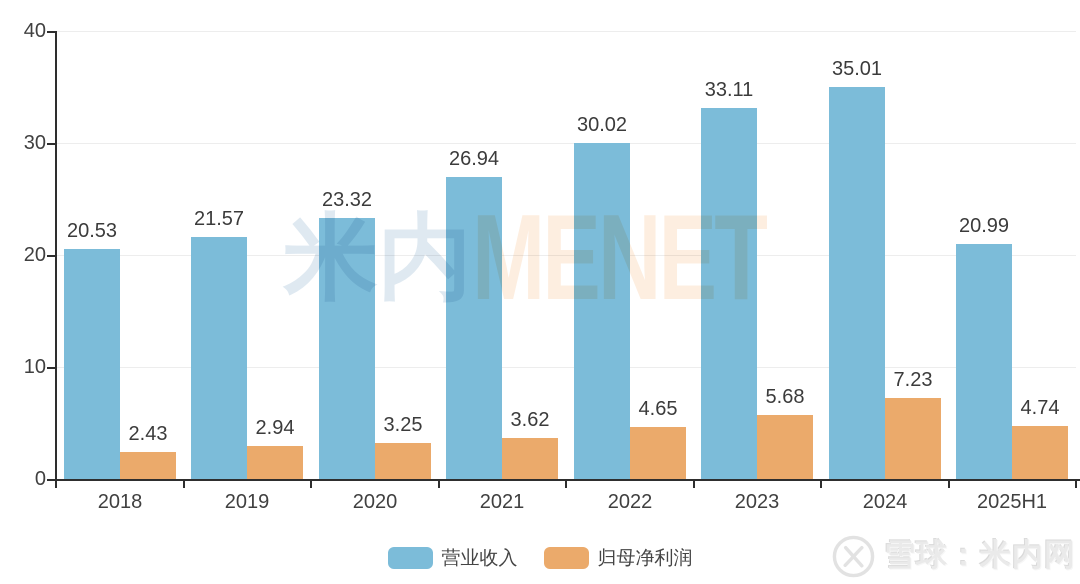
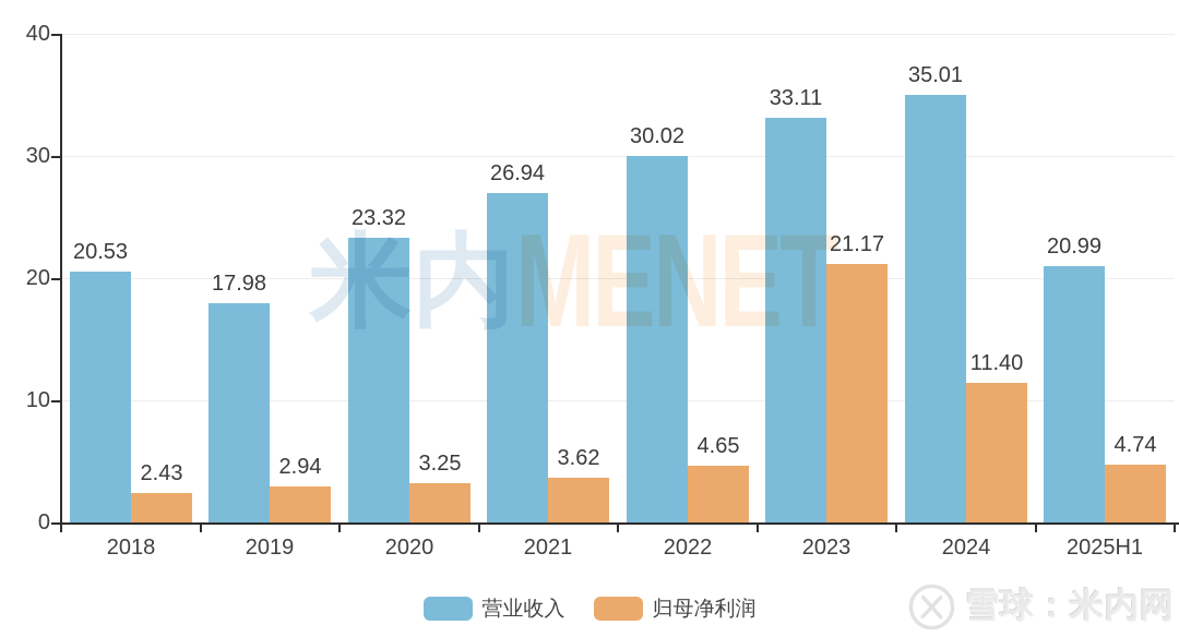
营业收入/2019: 21.57 -> 17.98
归母净利润/2023: 5.68 -> 21.17
归母净利润/2024: 7.23 -> 11.40
